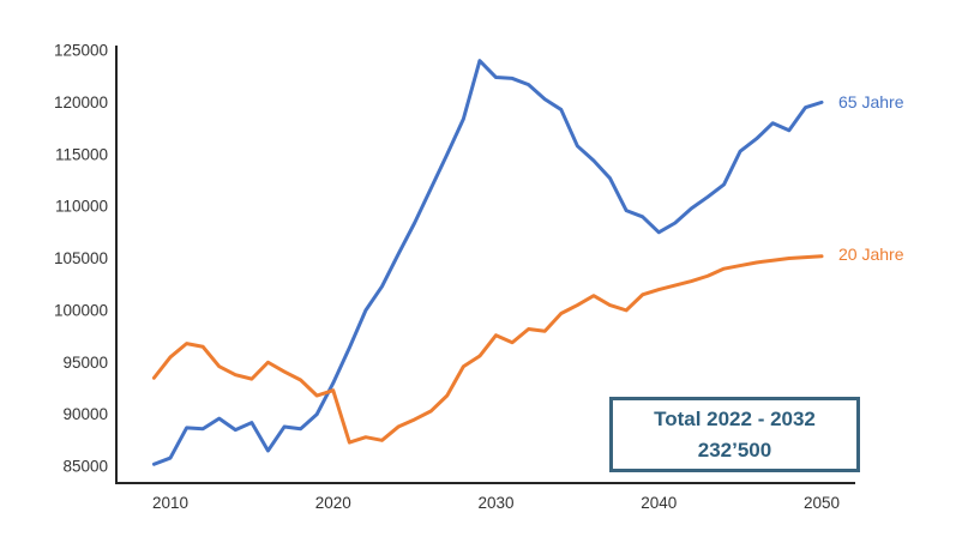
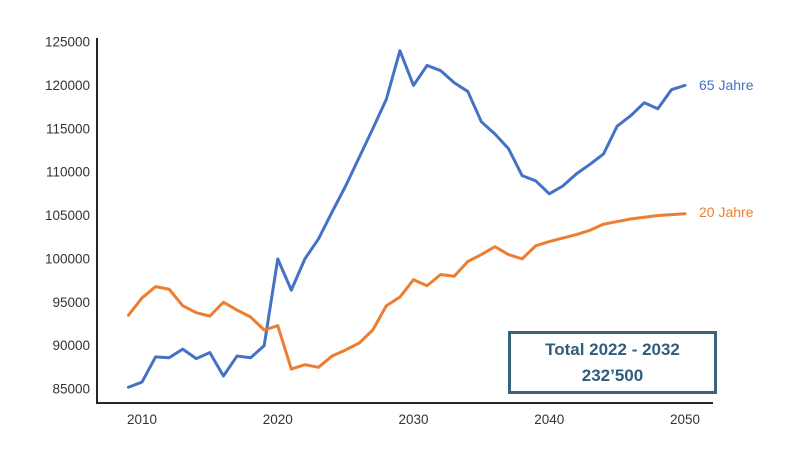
65 Jahre/2020: 93000 -> 100000
65 Jahre/2030: 122000 -> 120000
